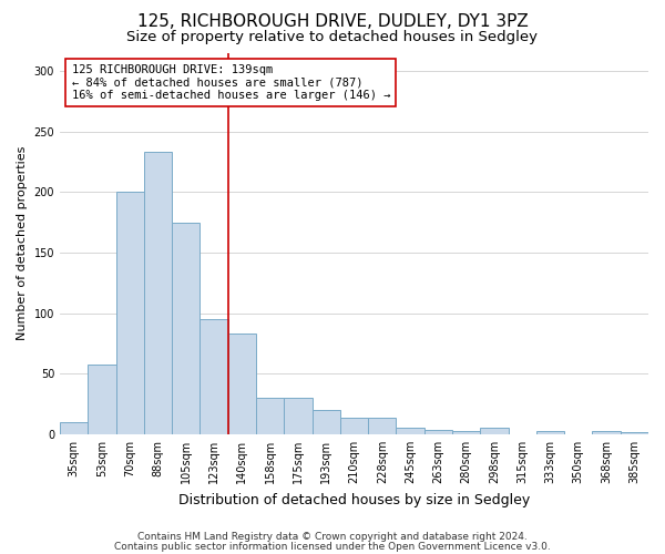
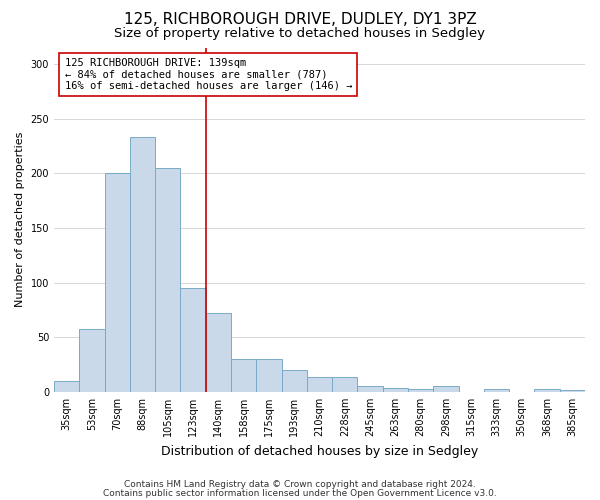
105sqm: 175 -> 205
140sqm: 83 -> 72
